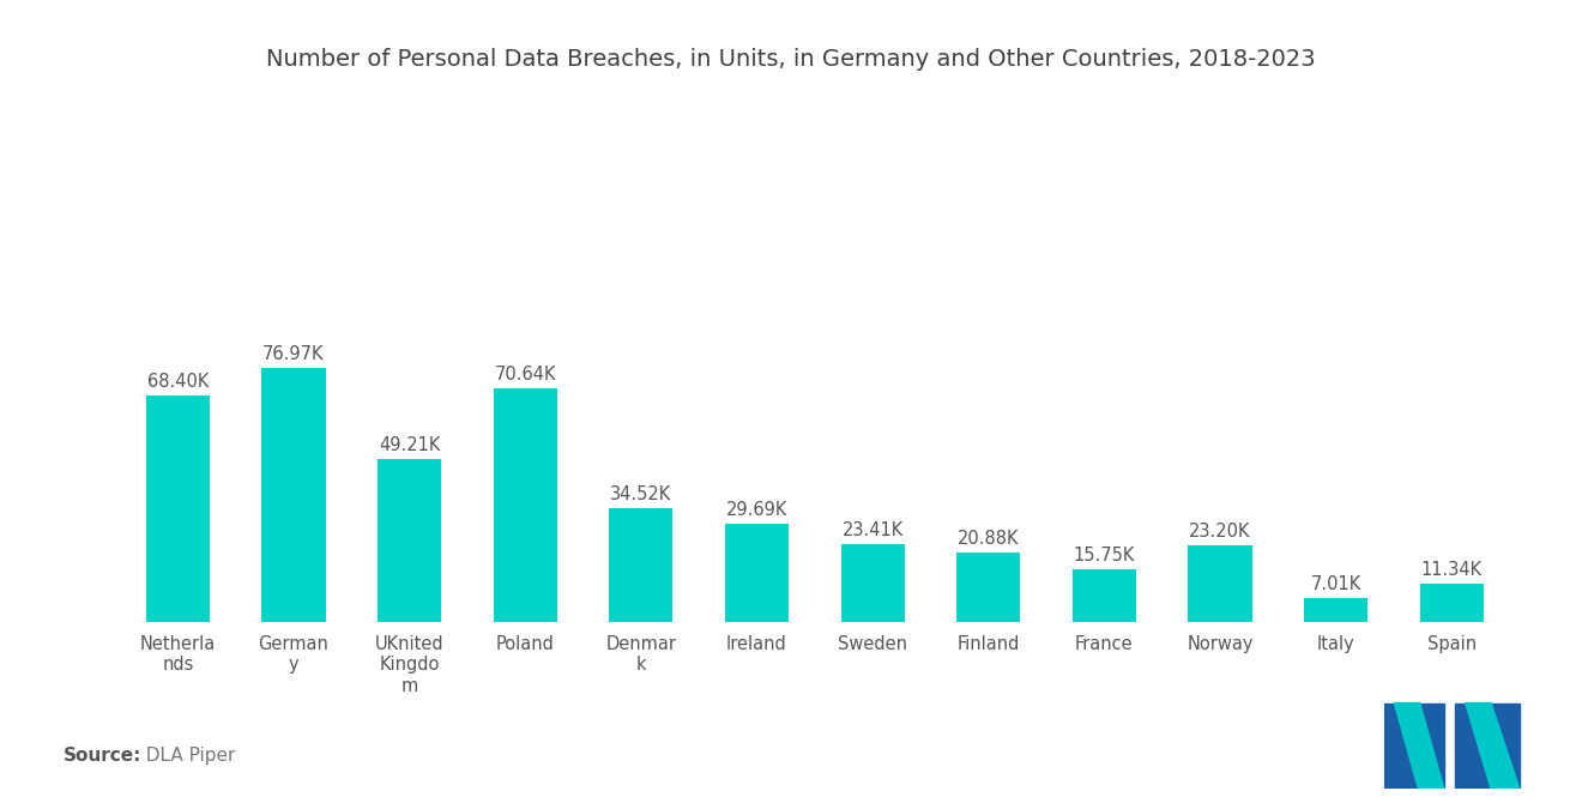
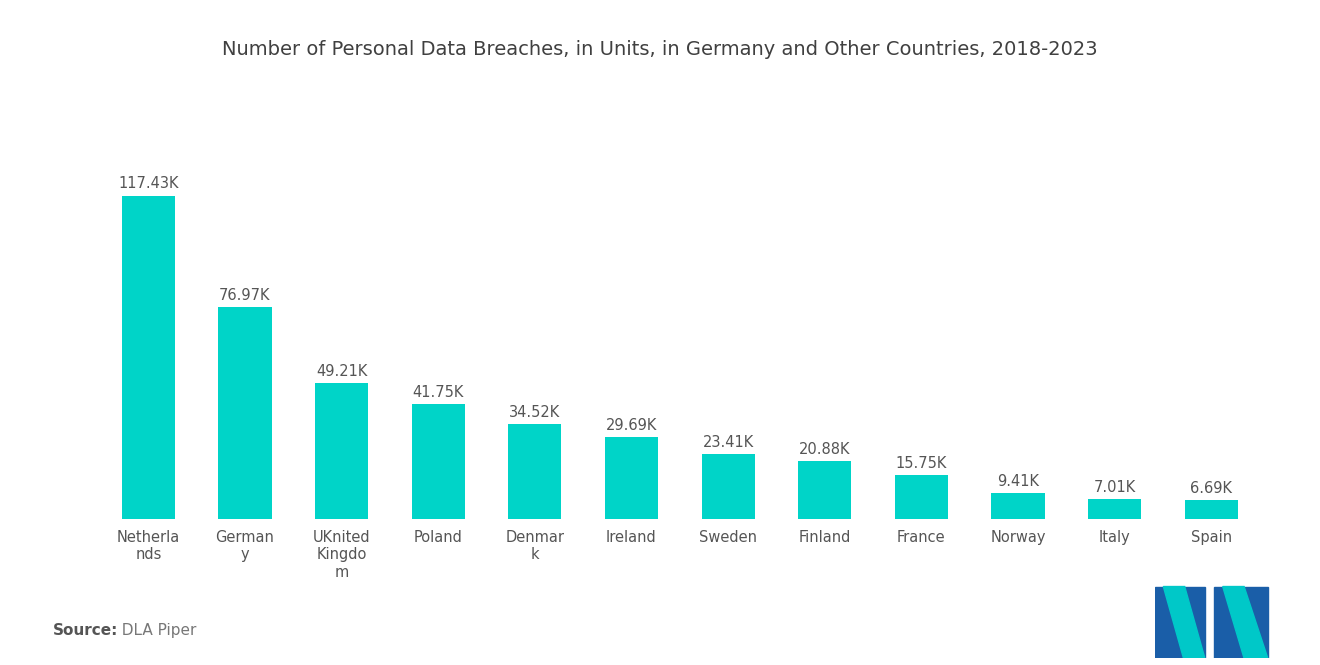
Netherla nds: 68.40K -> 117.43K
Poland: 70.64K -> 41.75K
Norway: 23.20K -> 9.41K
Spain: 11.34K -> 6.69K
